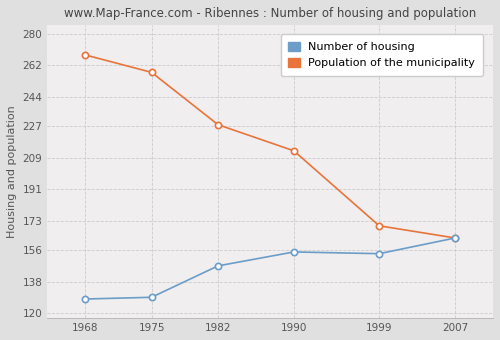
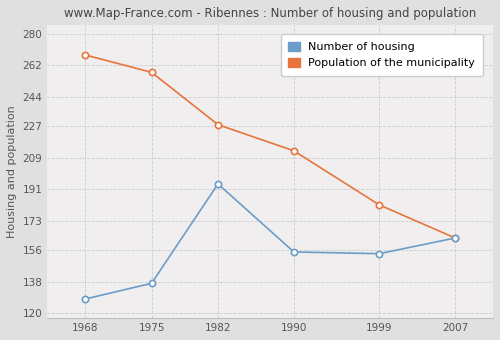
Number of housing/1975: 129 -> 137
Number of housing/1982: 147 -> 194
Population of the municipality/1999: 170 -> 182
